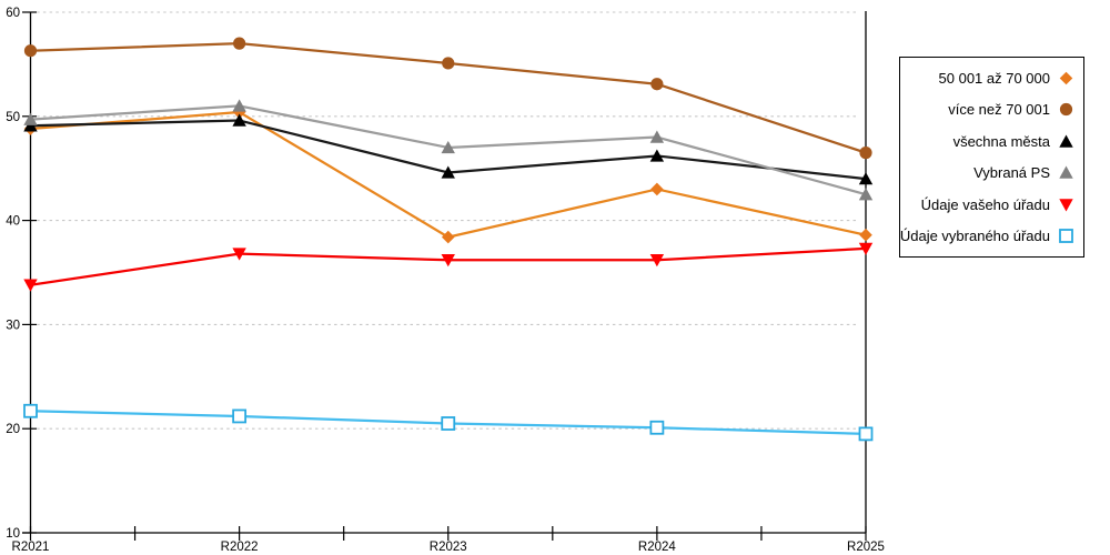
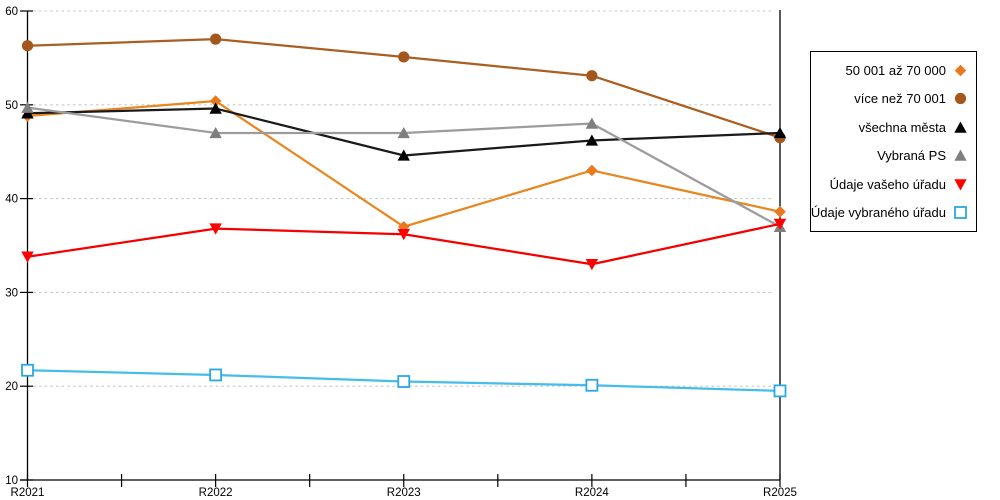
Vybraná PS/R2022: 51 -> 47
50 001 až 70 000/R2023: 38 -> 37
Údaje vašeho úřadu/R2024: 36 -> 33
všechna města/R2025: 44 -> 47
Vybraná PS/R2025: 42 -> 37
